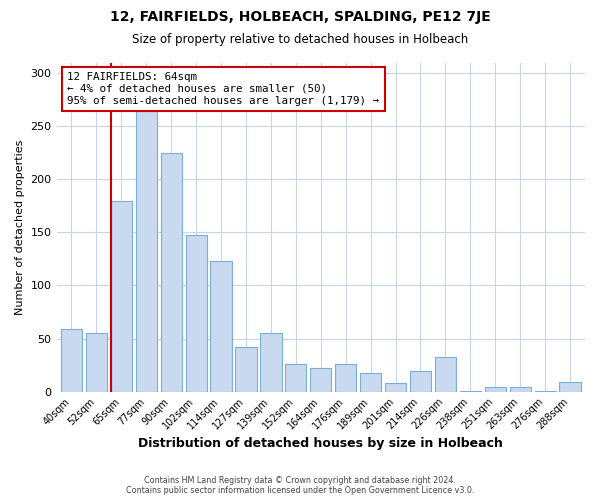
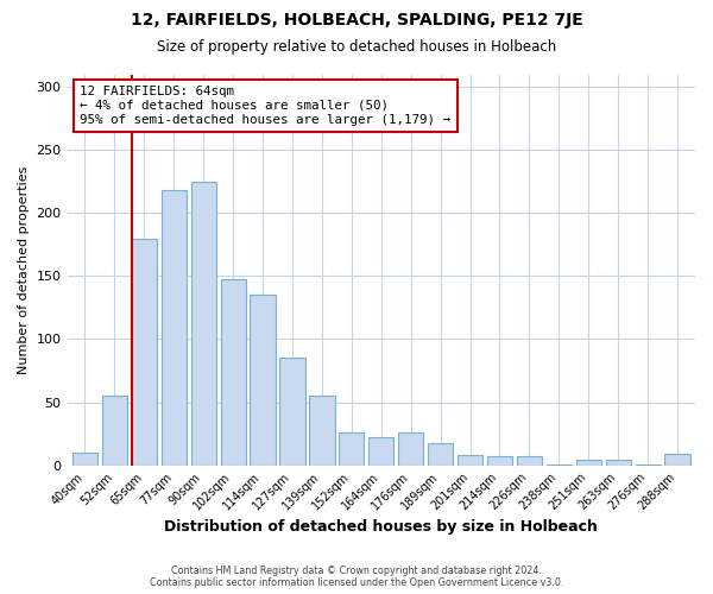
40sqm: 59 -> 10
77sqm: 264 -> 218
114sqm: 123 -> 135
127sqm: 42 -> 85
214sqm: 19 -> 7
226sqm: 33 -> 7
